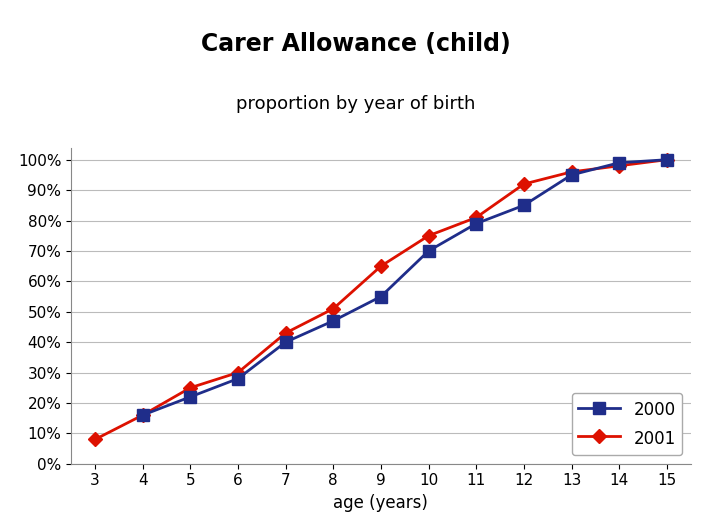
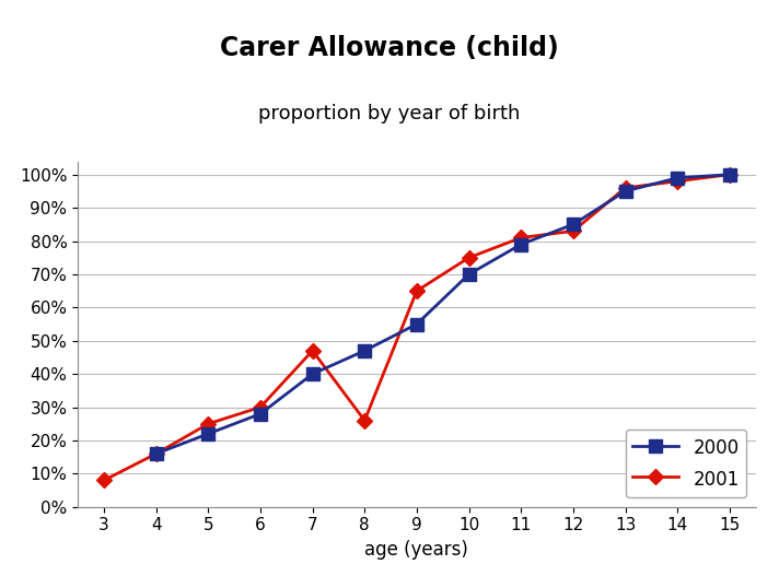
2001/7: 43% -> 47%
2001/8: 51% -> 26%
2001/12: 92% -> 83%
